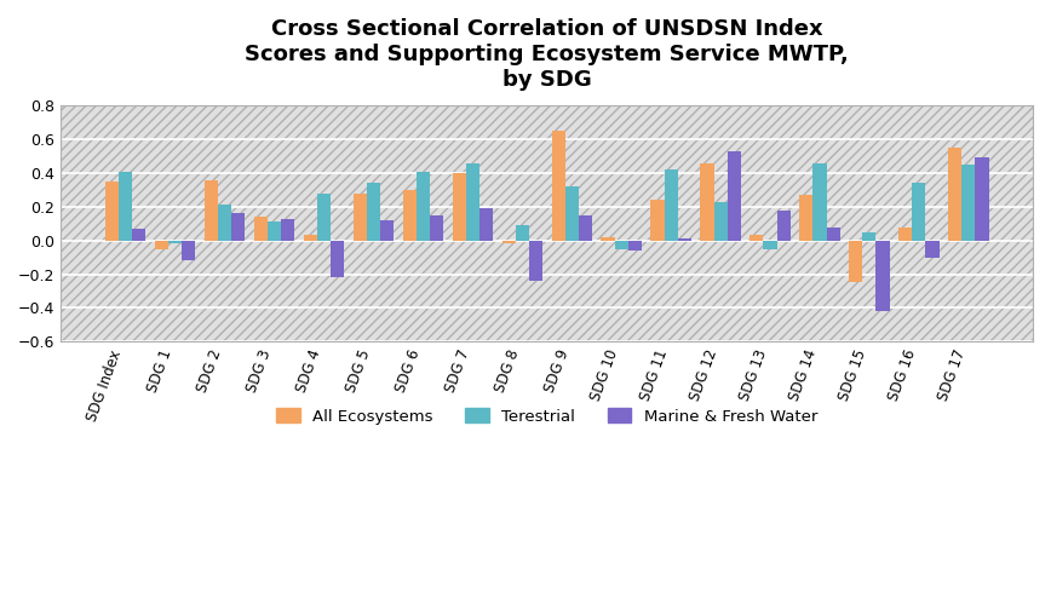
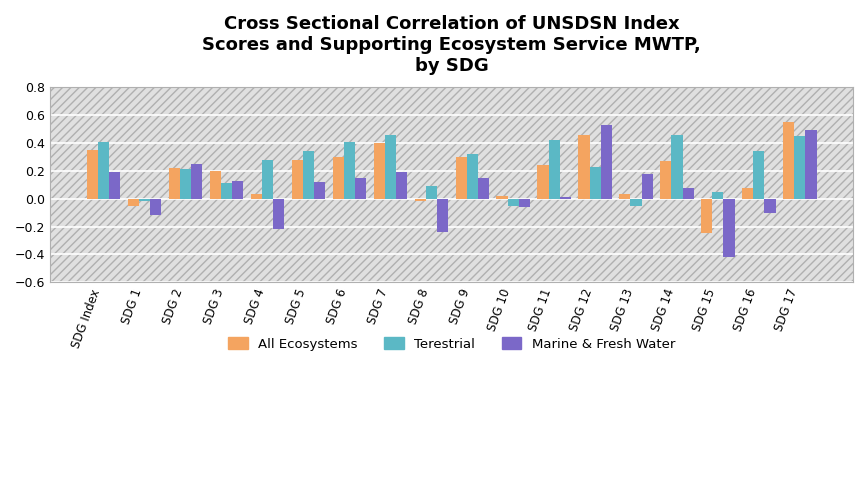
Marine & Fresh Water/SDG Index: 0.07 -> 0.19
All Ecosystems/SDG 2: 0.36 -> 0.22
Marine & Fresh Water/SDG 2: 0.16 -> 0.25
All Ecosystems/SDG 3: 0.14 -> 0.20
All Ecosystems/SDG 9: 0.65 -> 0.30
